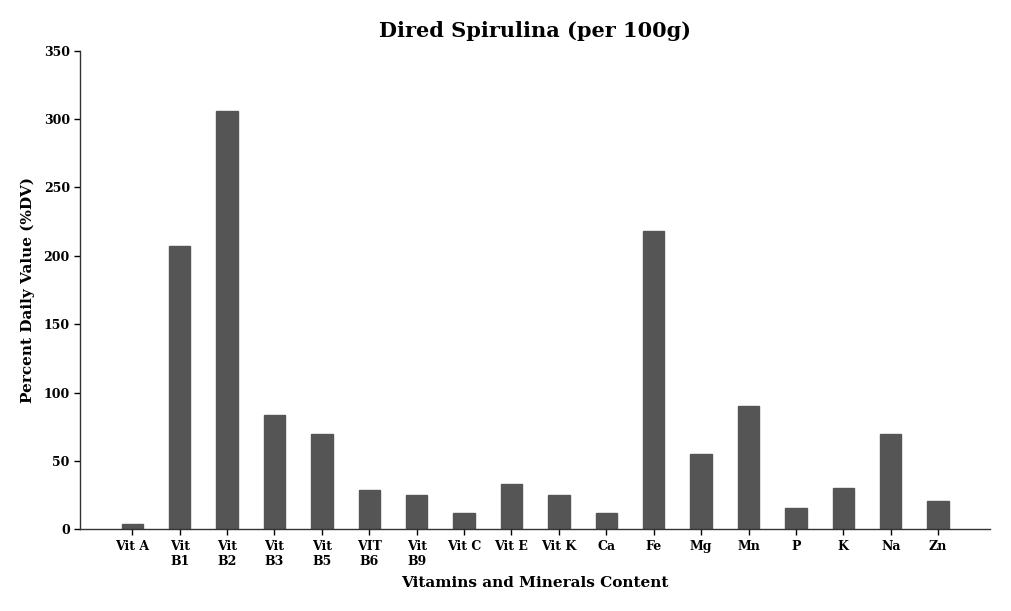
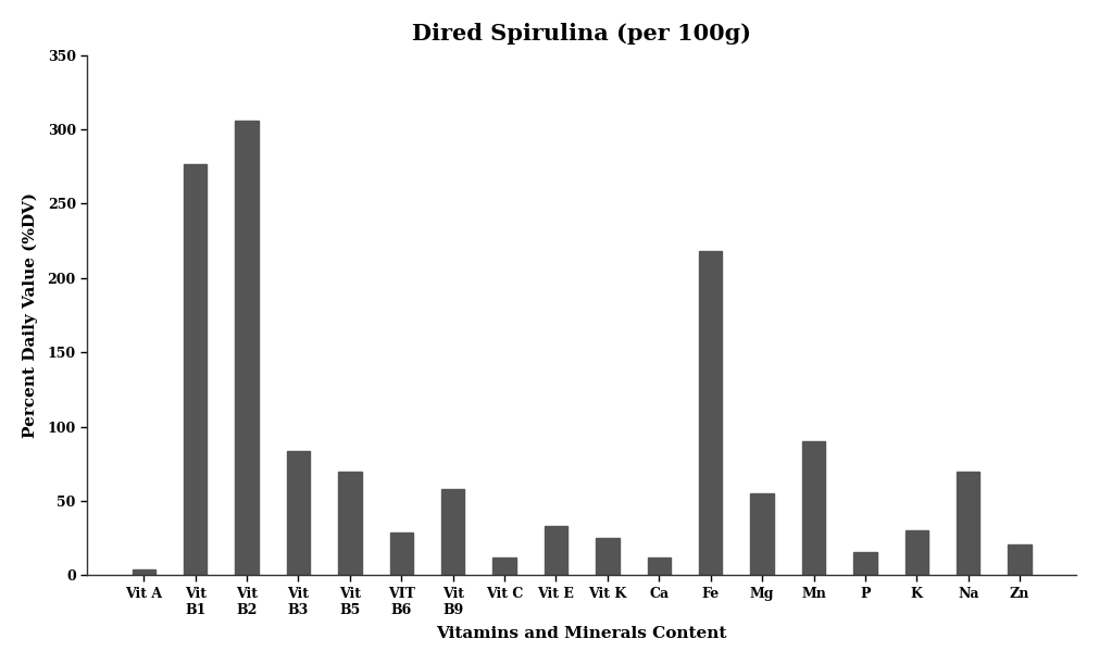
Vit B1: 207 -> 277
Vit B9: 25 -> 58
